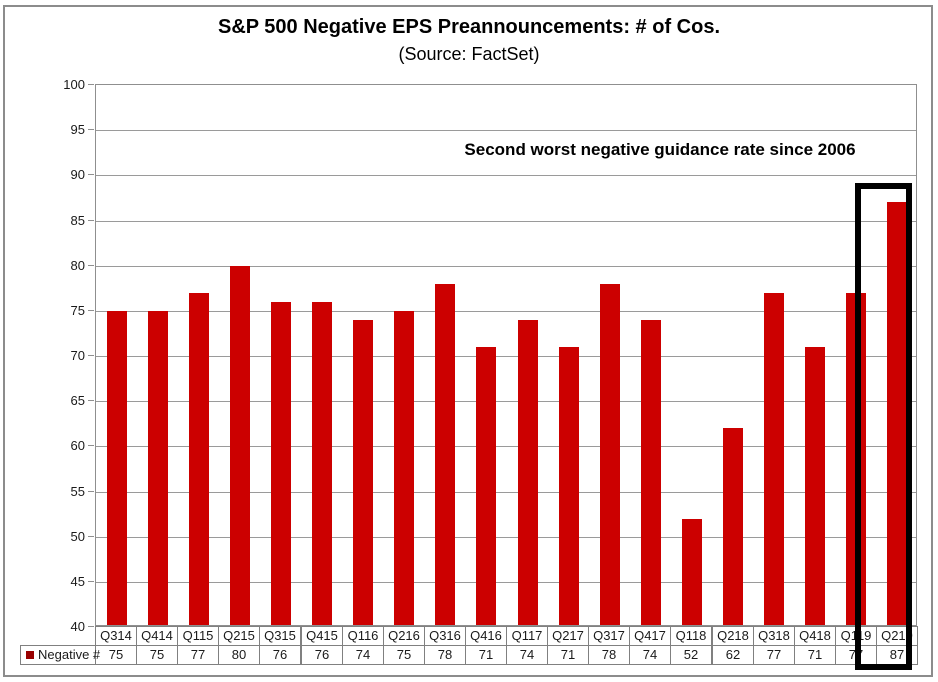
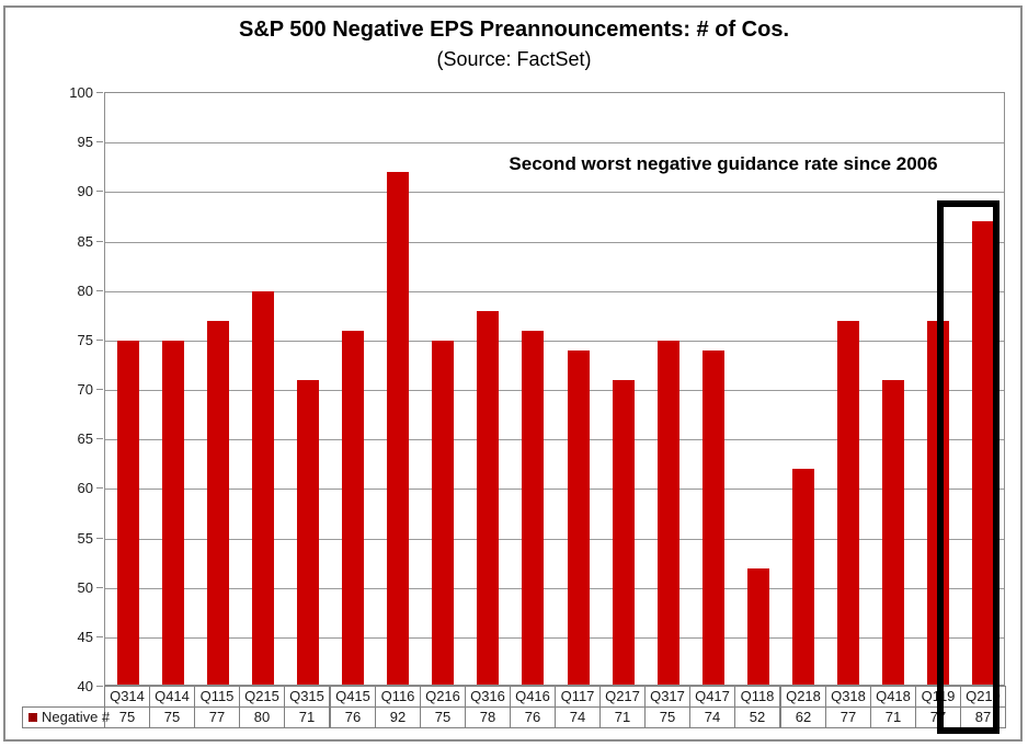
Q315: 76 -> 71
Q116: 74 -> 92
Q416: 71 -> 76
Q317: 78 -> 75
